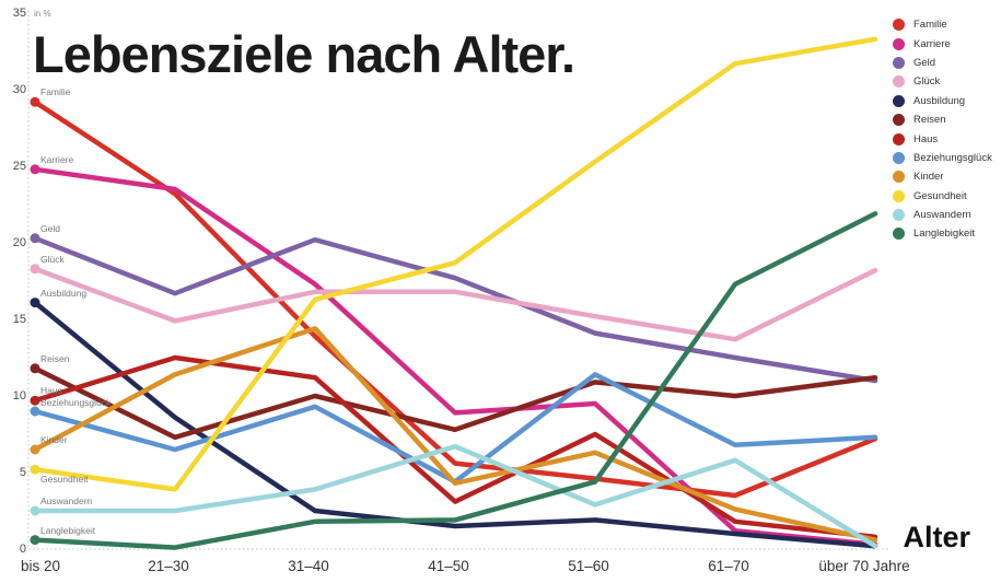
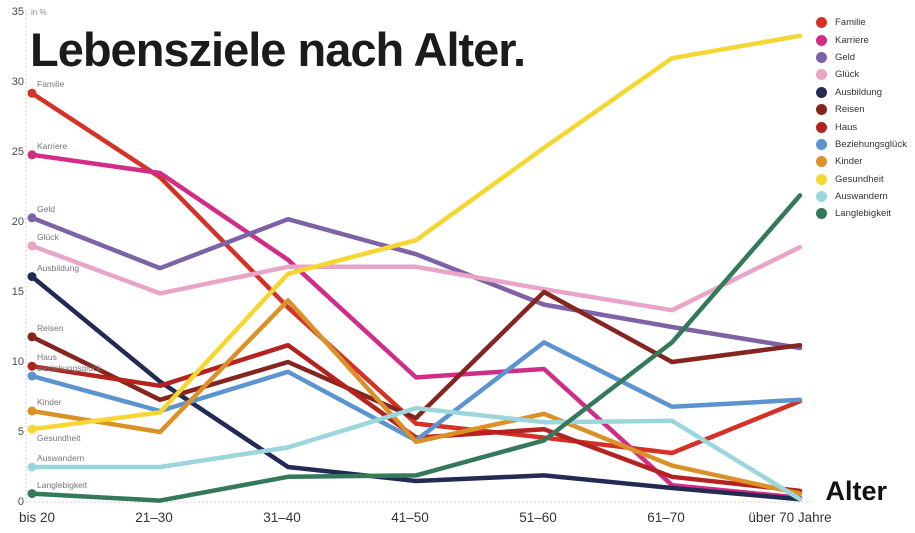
Haus/21–30: 12.5 -> 8.3
Kinder/21–30: 11.4 -> 5.0
Gesundheit/21–30: 3.9 -> 6.4
Reisen/41–50: 7.8 -> 6.0
Haus/41–50: 3.1 -> 4.6
Reisen/51–60: 10.9 -> 15.0
Haus/51–60: 7.5 -> 5.2
Auswandern/51–60: 2.9 -> 5.7
Langlebigkeit/61–70: 17.3 -> 11.4
